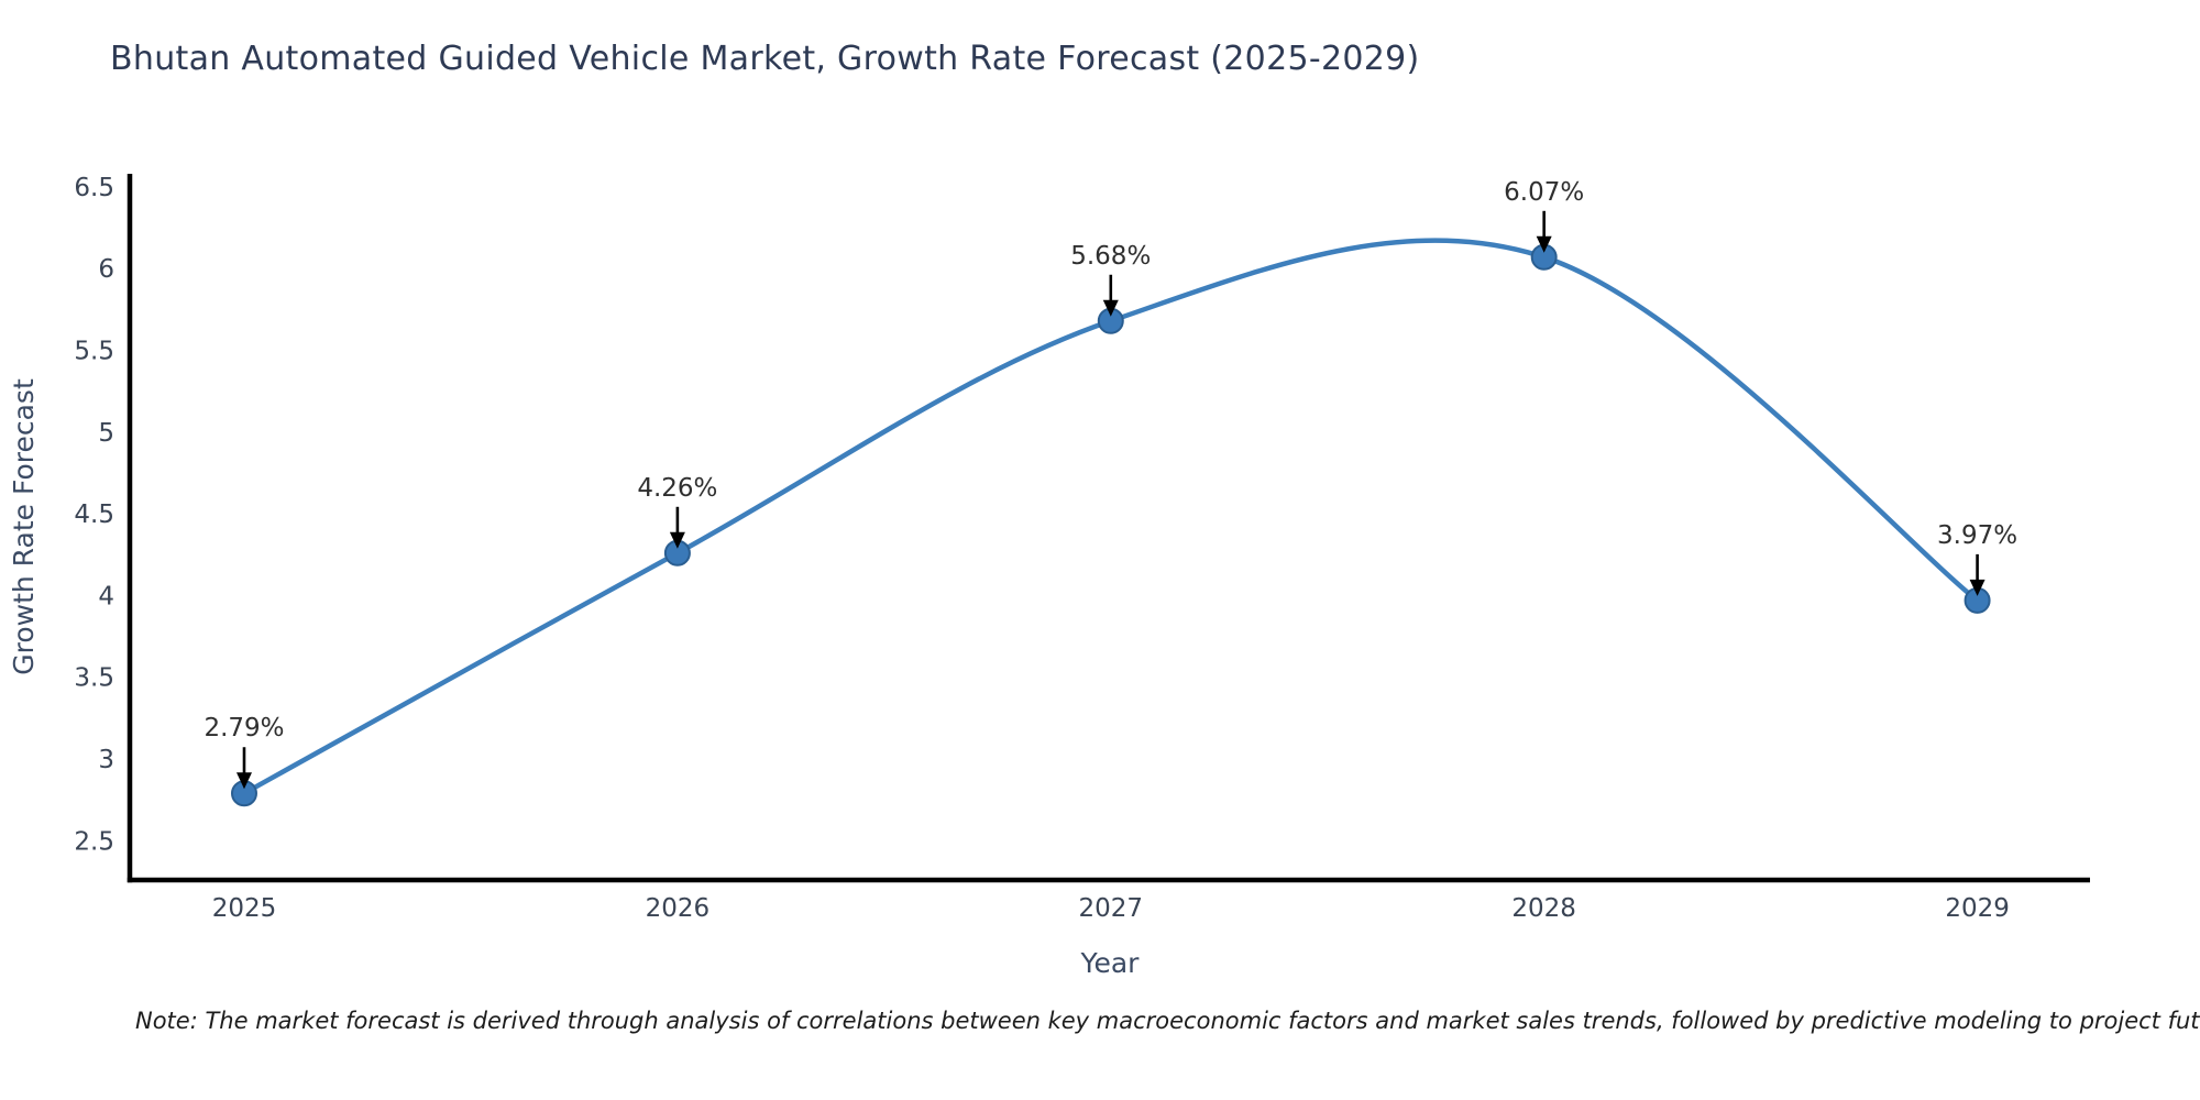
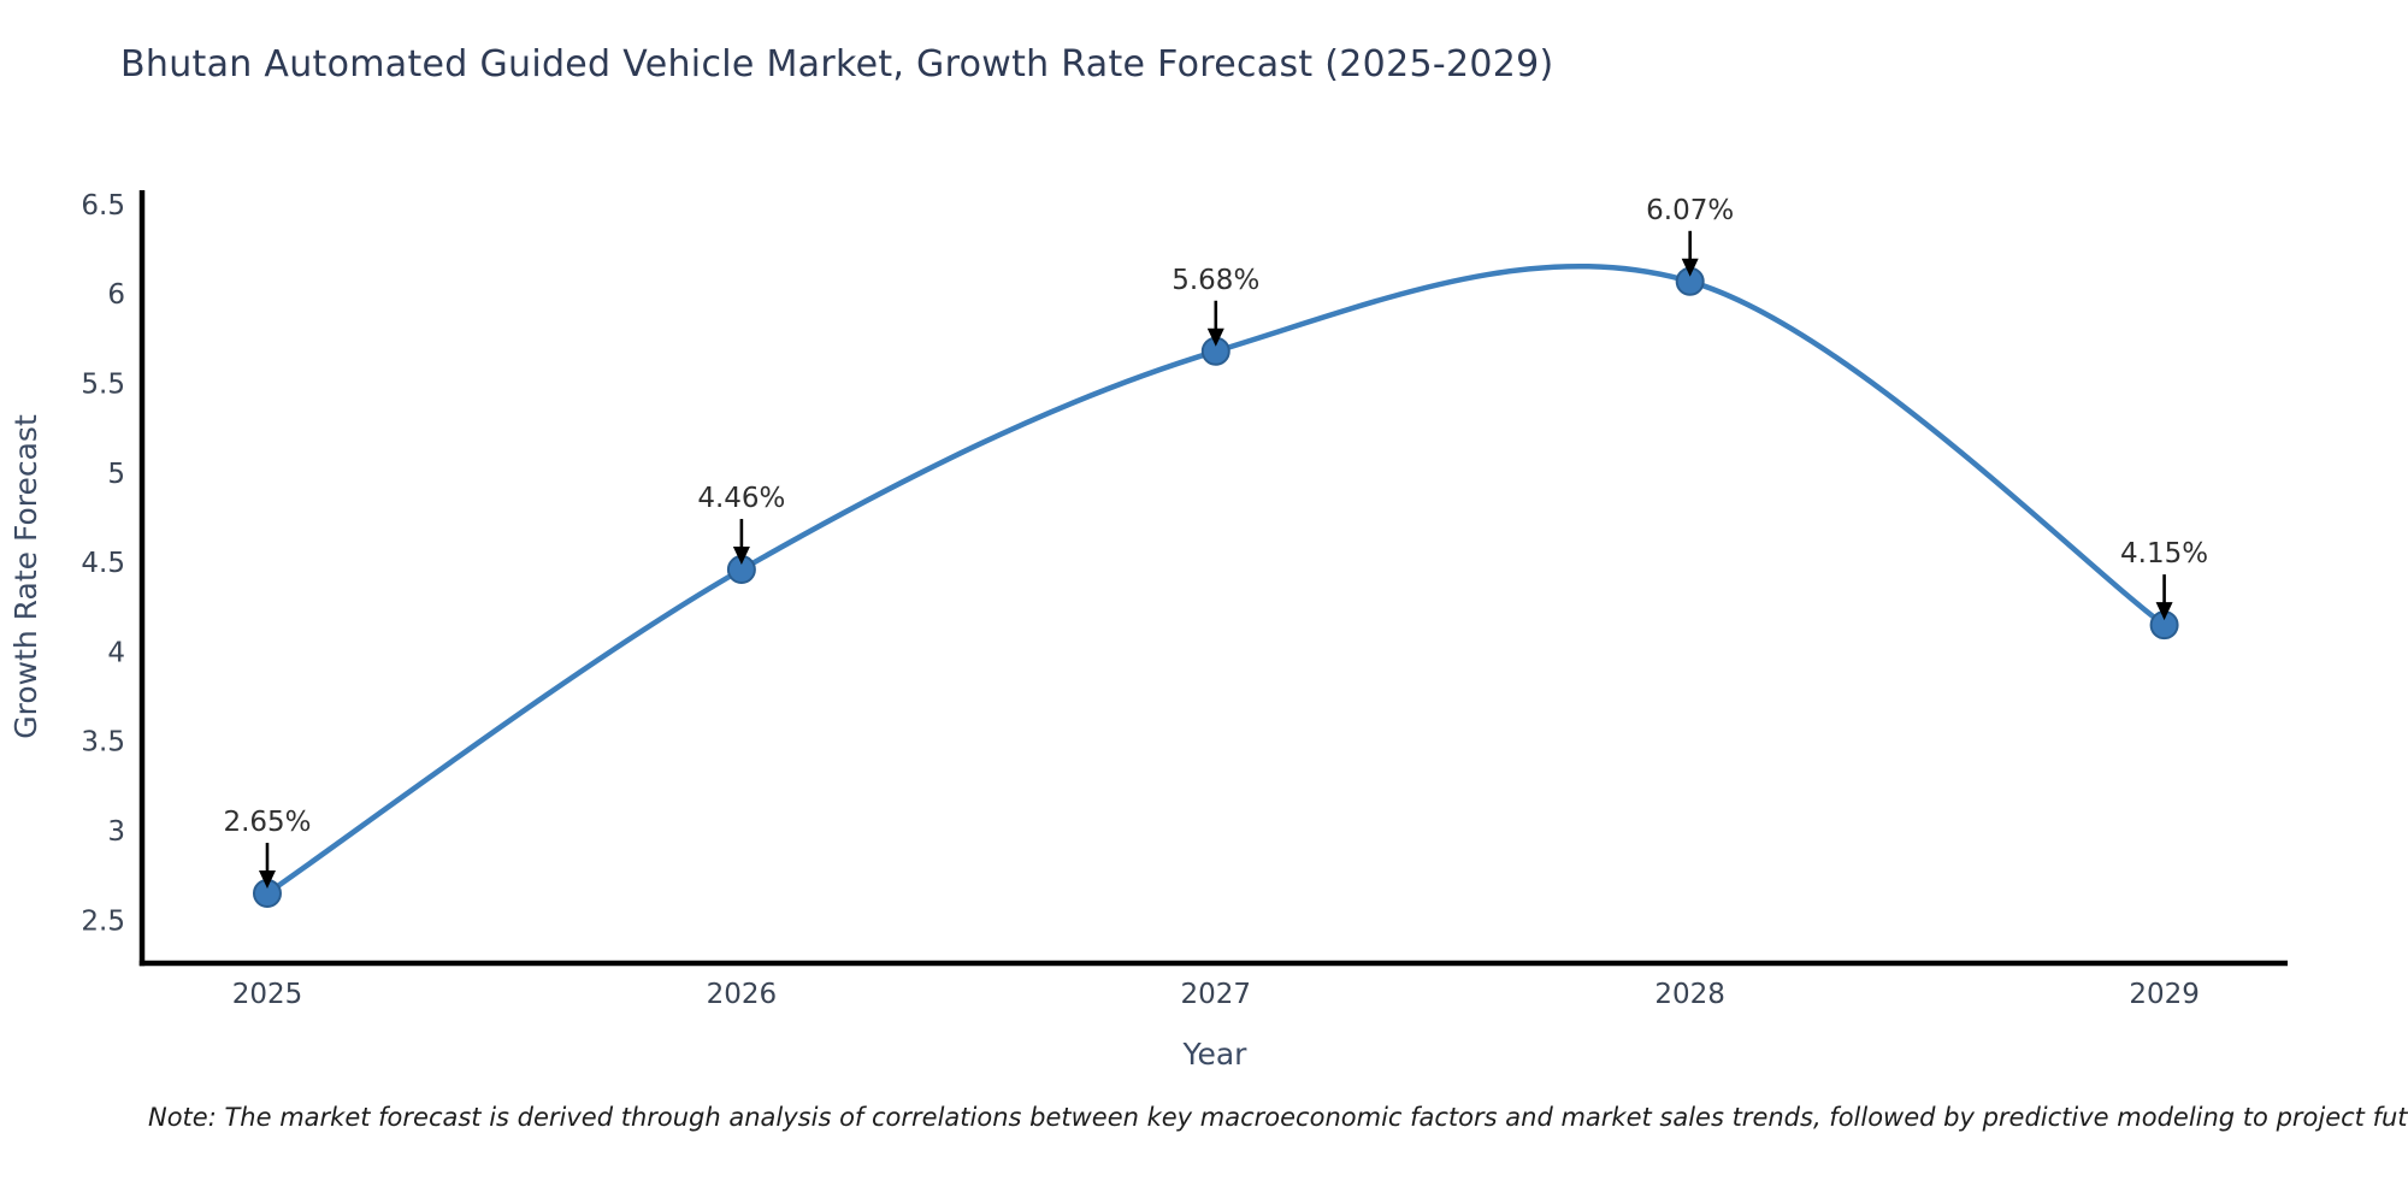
2025: 2.79% -> 2.65%
2026: 4.26% -> 4.46%
2029: 3.97% -> 4.15%
